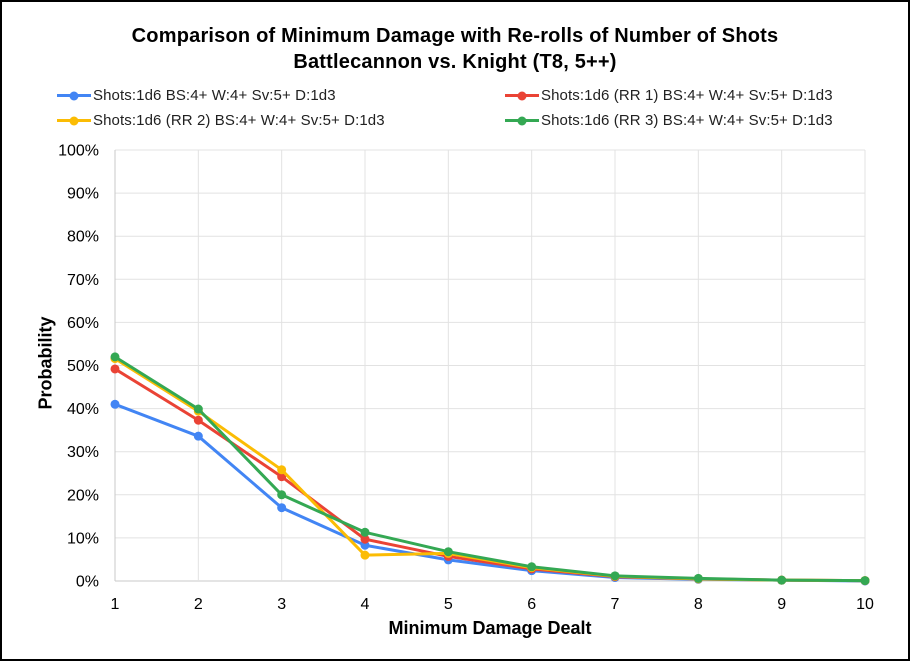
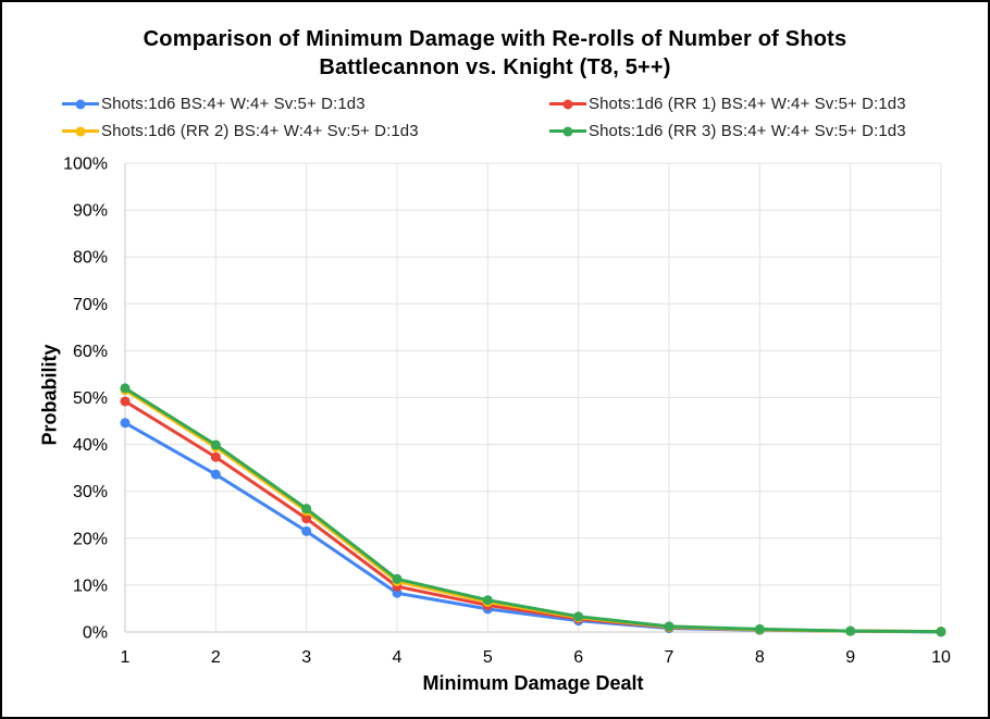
Shots:1d6 BS:4+ W:4+ Sv:5+ D:1d3/1: 41% -> 45%
Shots:1d6 BS:4+ W:4+ Sv:5+ D:1d3/3: 17% -> 22%
Shots:1d6 (RR 3) BS:4+ W:4+ Sv:5+ D:1d3/3: 20% -> 26%
Shots:1d6 (RR 2) BS:4+ W:4+ Sv:5+ D:1d3/4: 6% -> 11%
